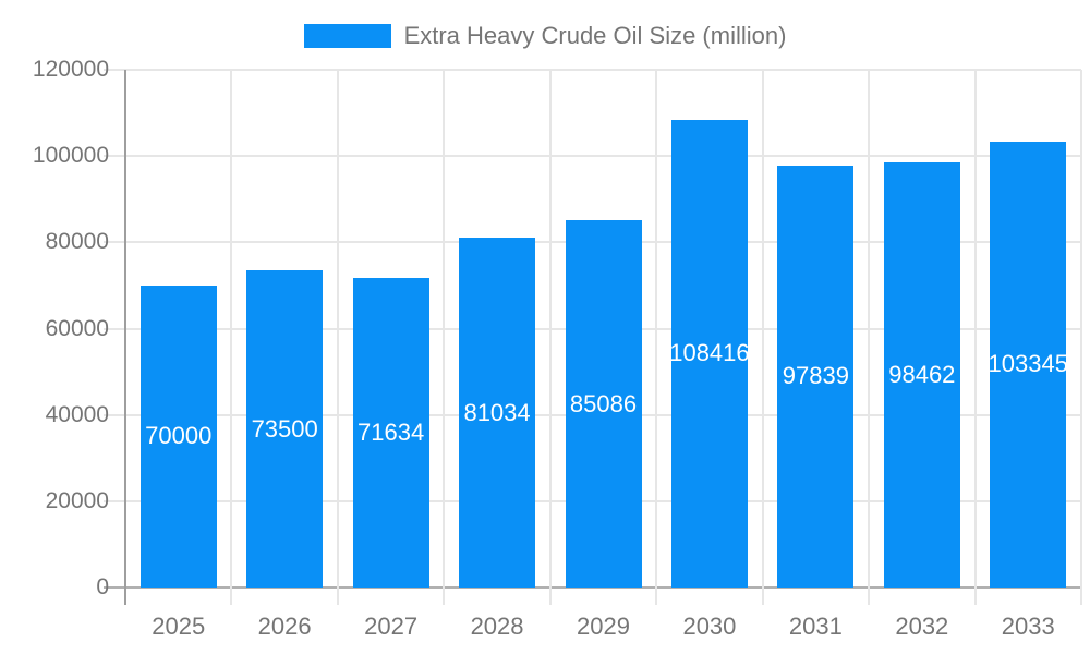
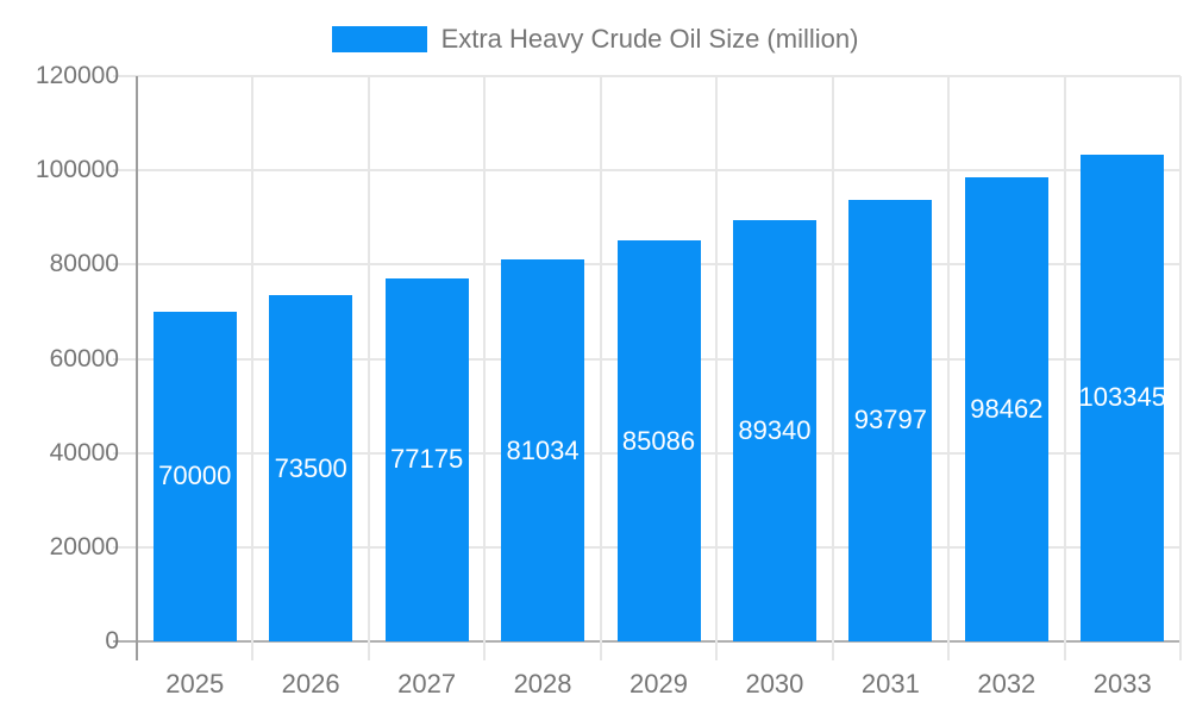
2027: 71634 -> 77175
2030: 108416 -> 89340
2031: 97839 -> 93797
